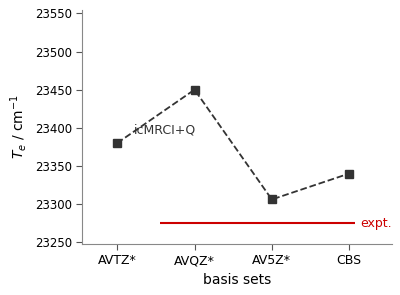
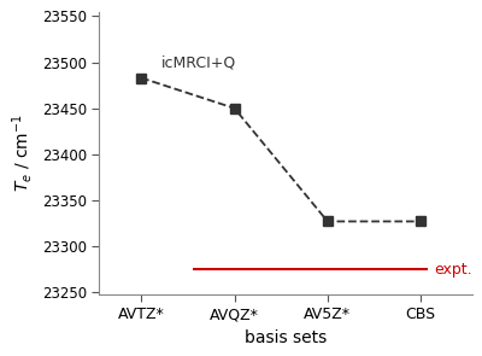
AVTZ*: 23380 -> 23483
AV5Z*: 23306 -> 23327
CBS: 23340 -> 23327
